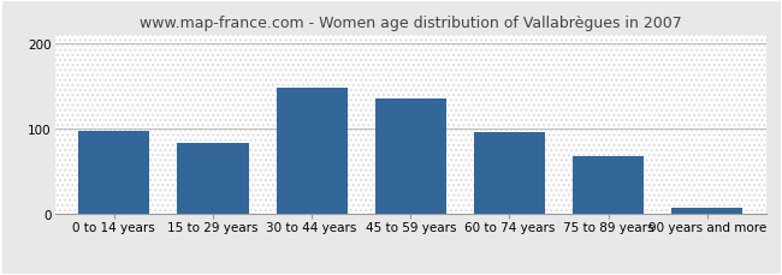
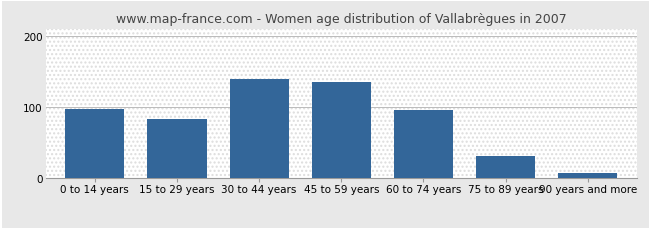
30 to 44 years: 148 -> 140
75 to 89 years: 68 -> 32
